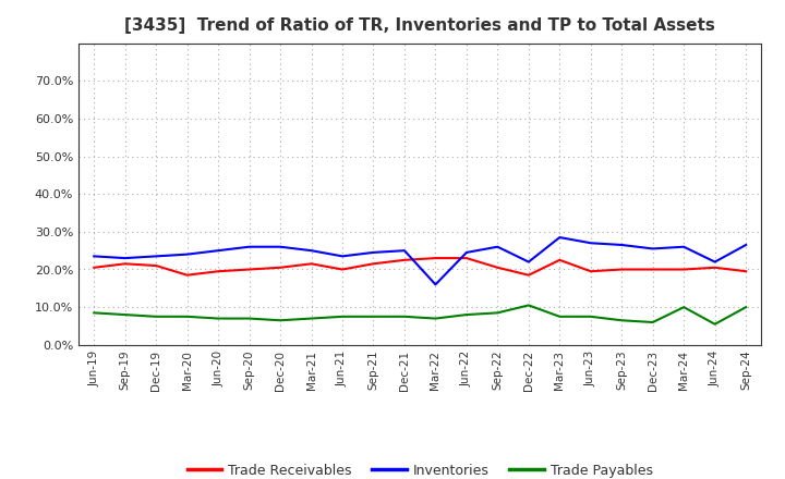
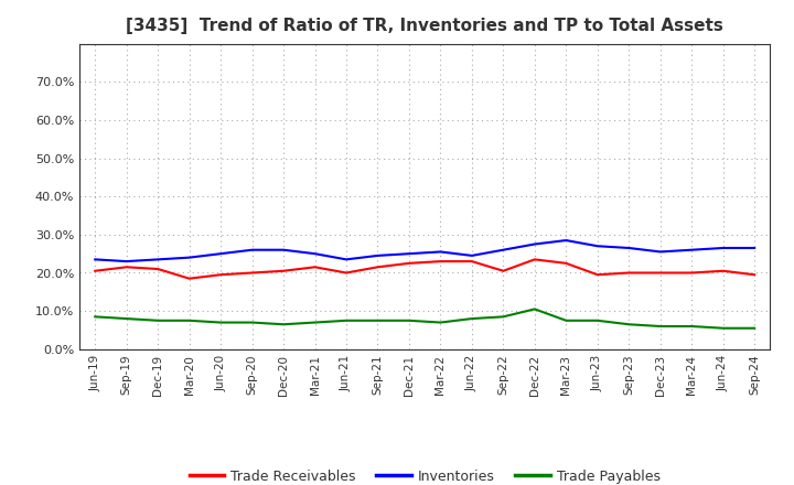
Inventories/Mar-22: 16.0% -> 25.5%
Trade Receivables/Dec-22: 18.5% -> 23.5%
Inventories/Dec-22: 22.0% -> 27.5%
Trade Payables/Mar-24: 10.0% -> 6.0%
Inventories/Jun-24: 22.0% -> 26.5%
Trade Payables/Sep-24: 10.0% -> 5.5%
